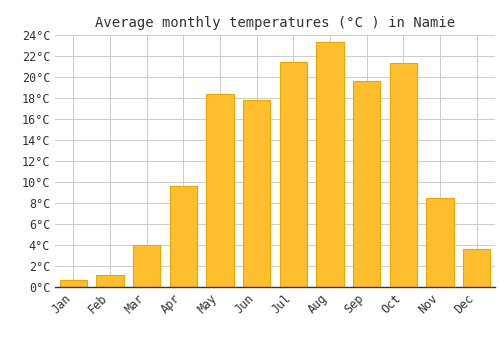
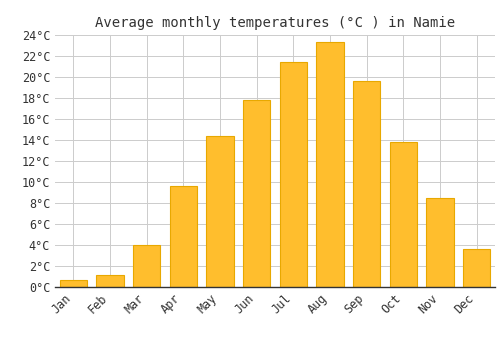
May: 18.4°C -> 14.4°C
Oct: 21.3°C -> 13.8°C
